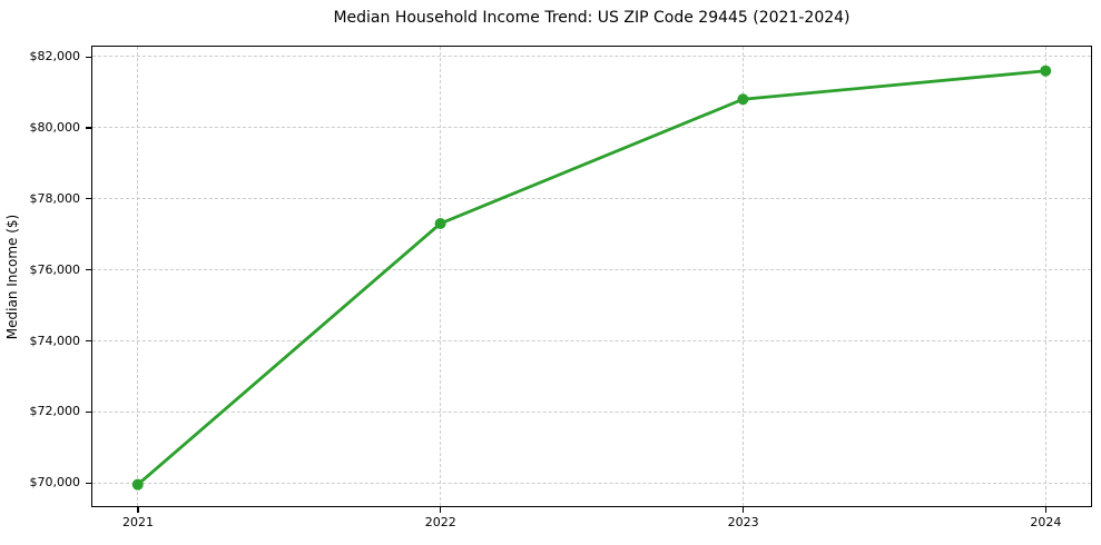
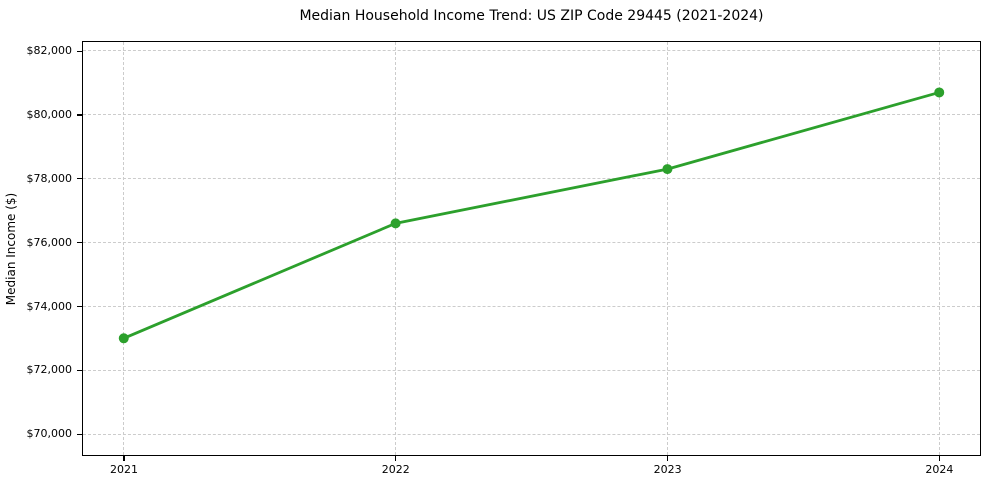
2021: $70000 -> $73000
2022: $77300 -> $76600
2023: $80800 -> $78300
2024: $81600 -> $80700
